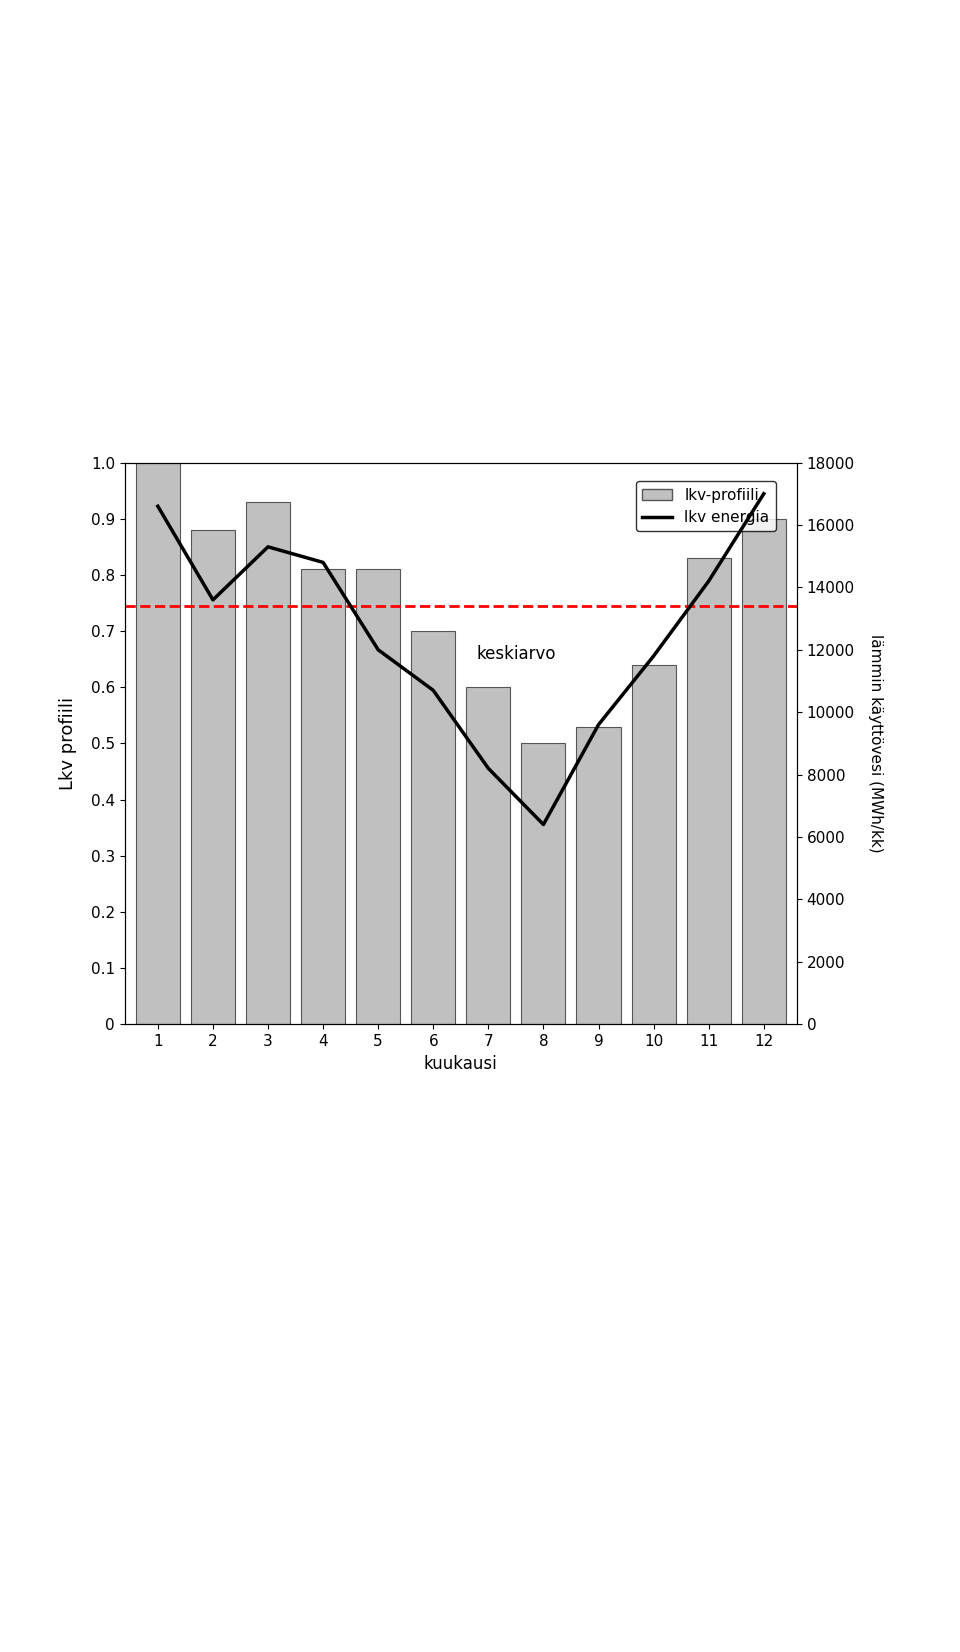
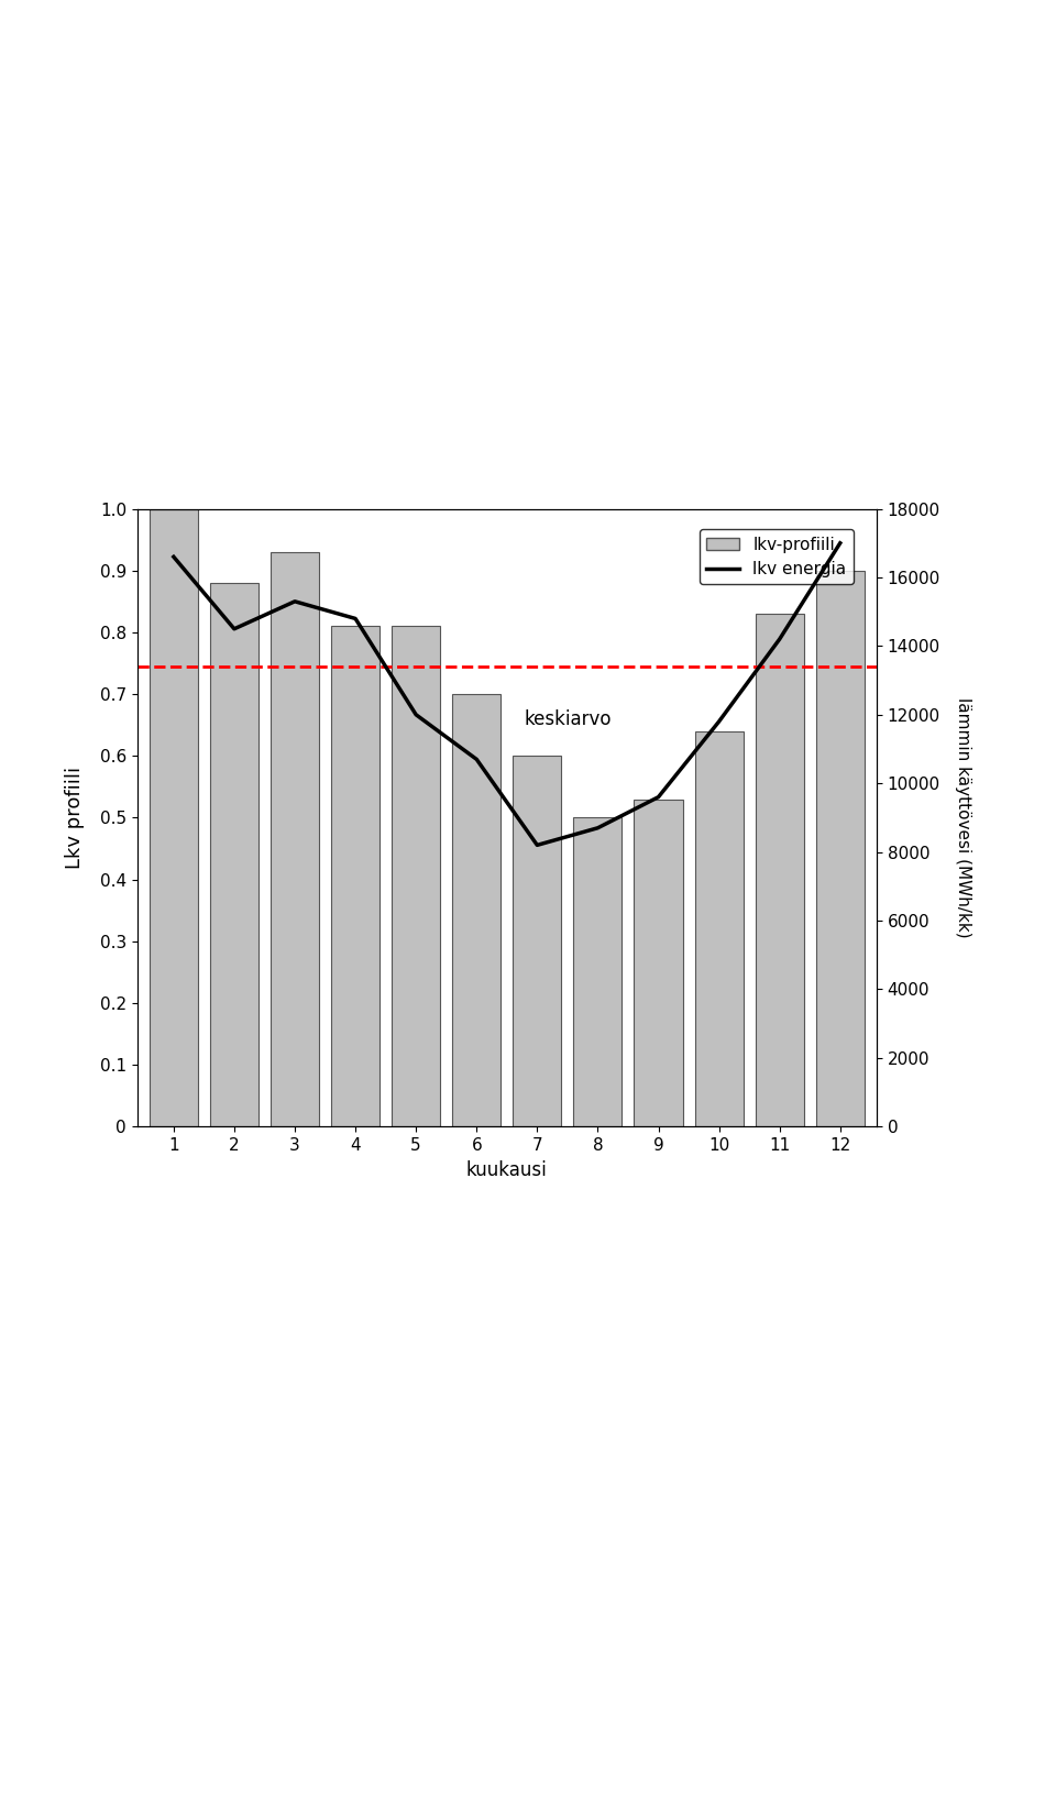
lkv energia/2: 13600 -> 14500
lkv energia/8: 6400 -> 8700
